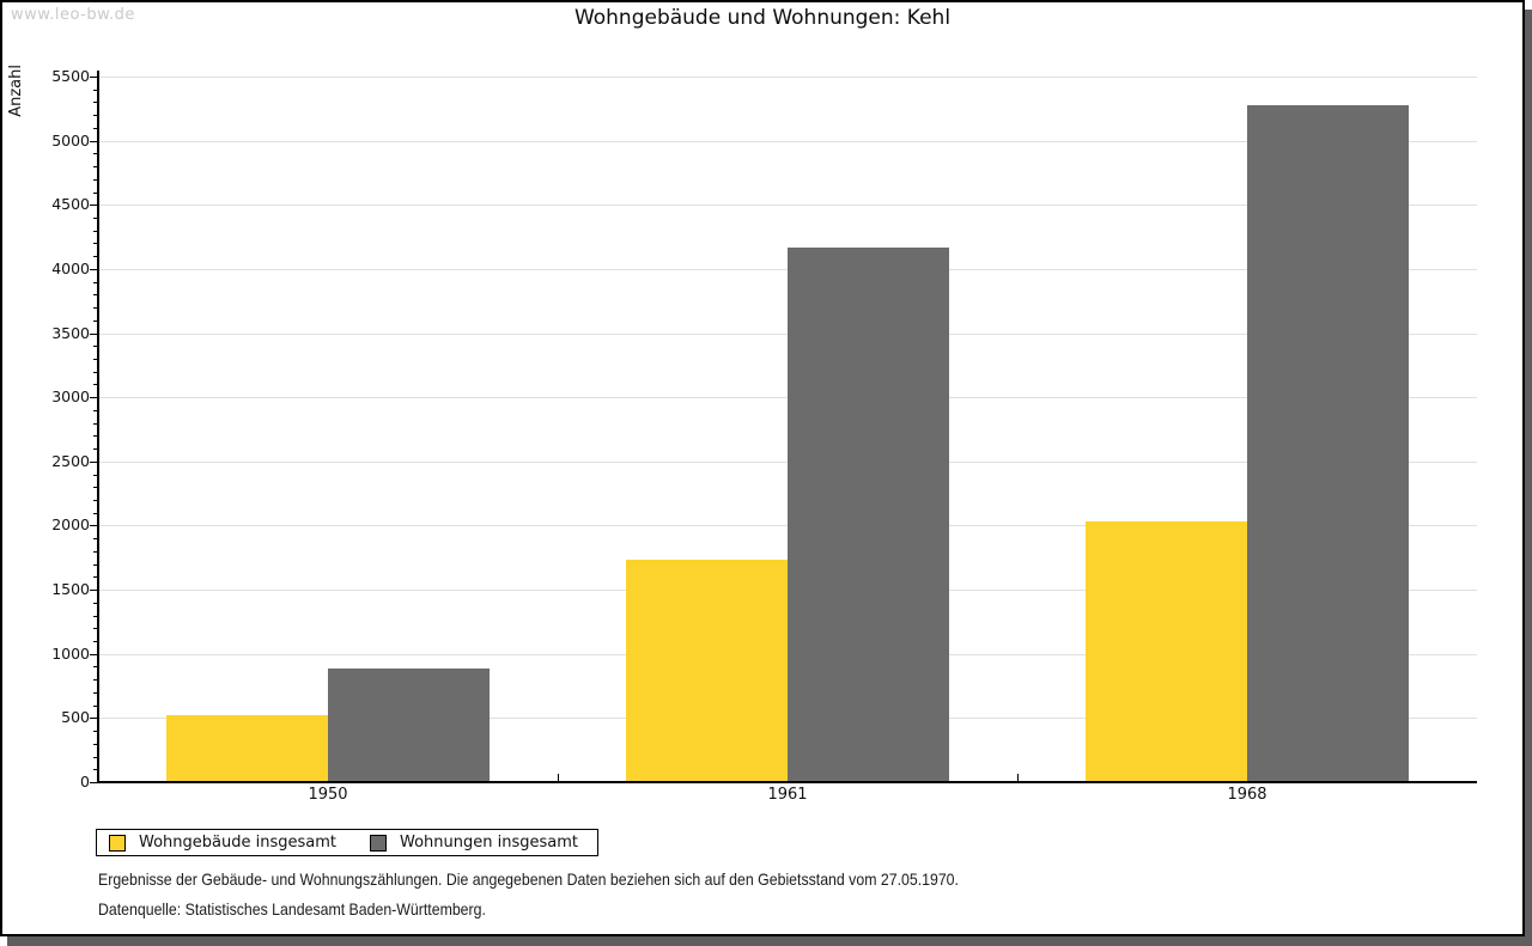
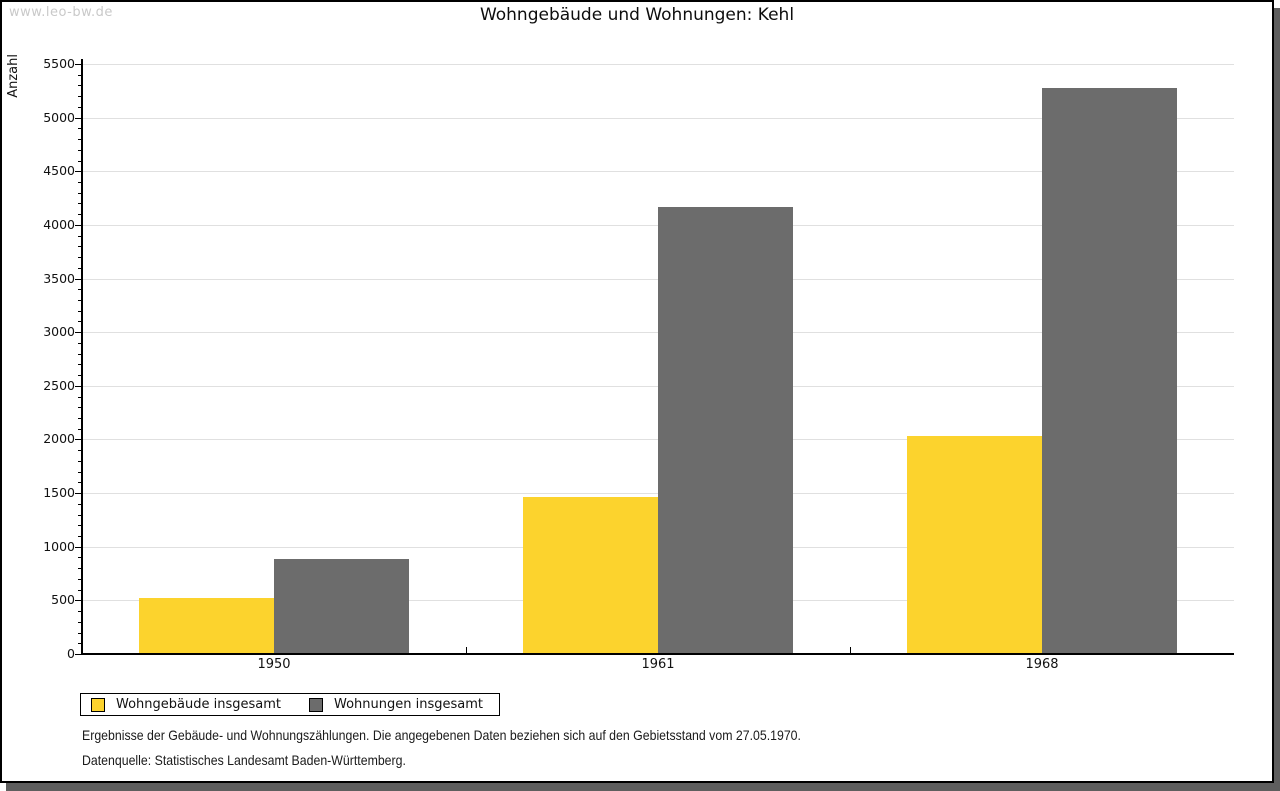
Wohngebäude insgesamt/1961: 1730 -> 1460
